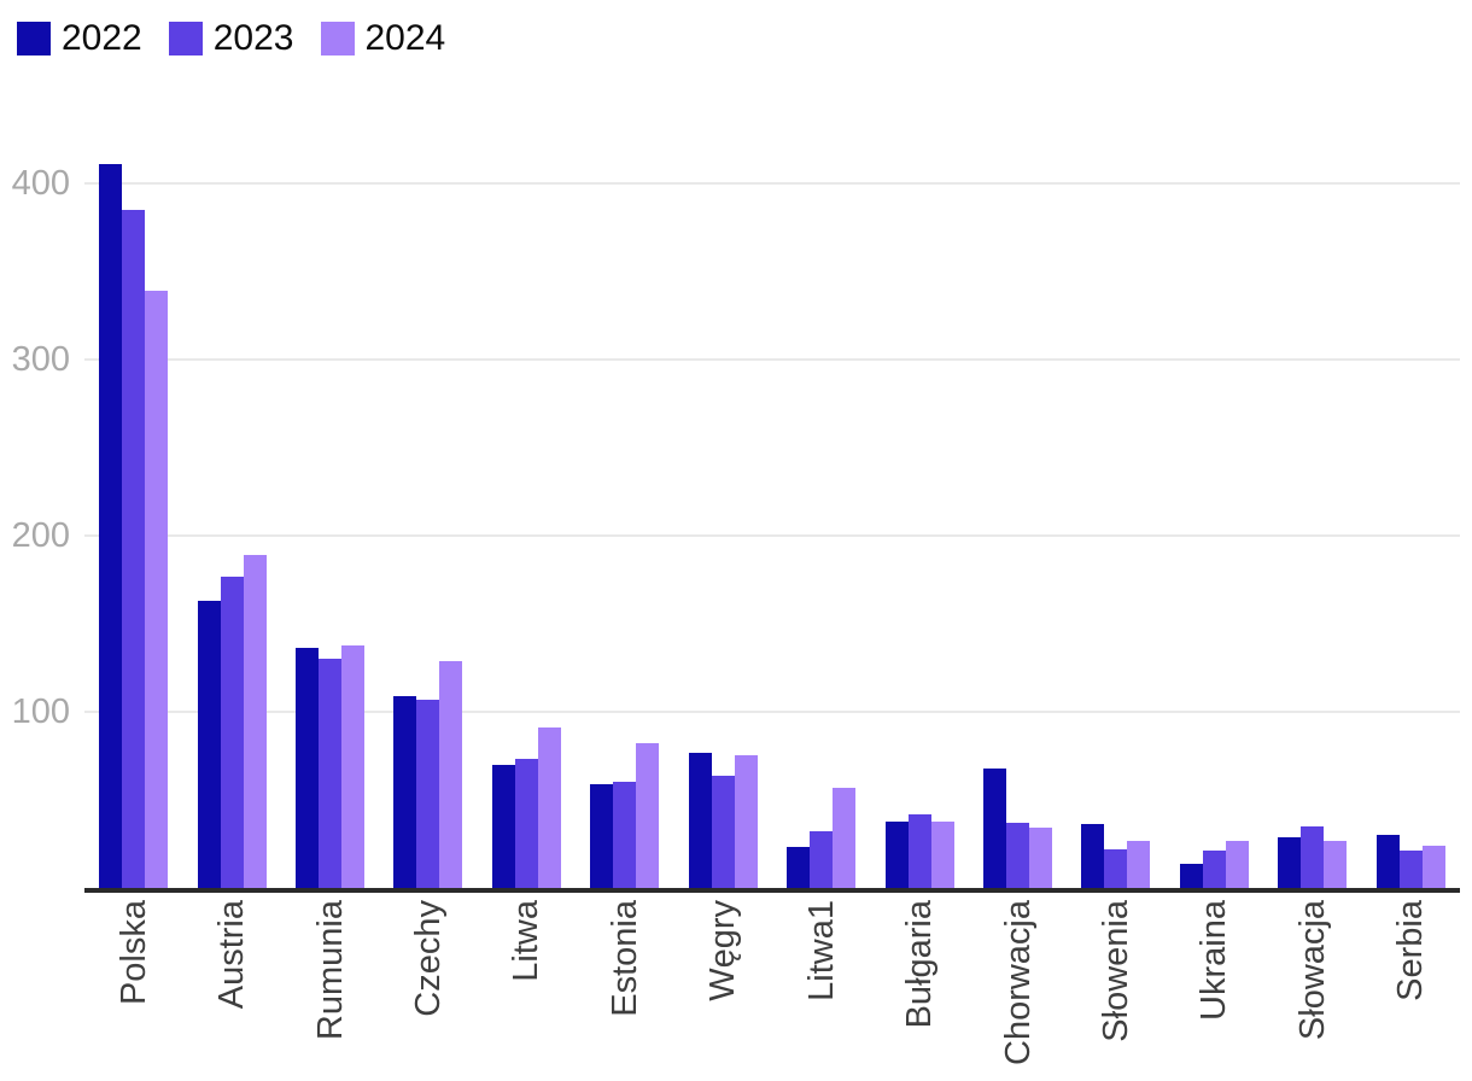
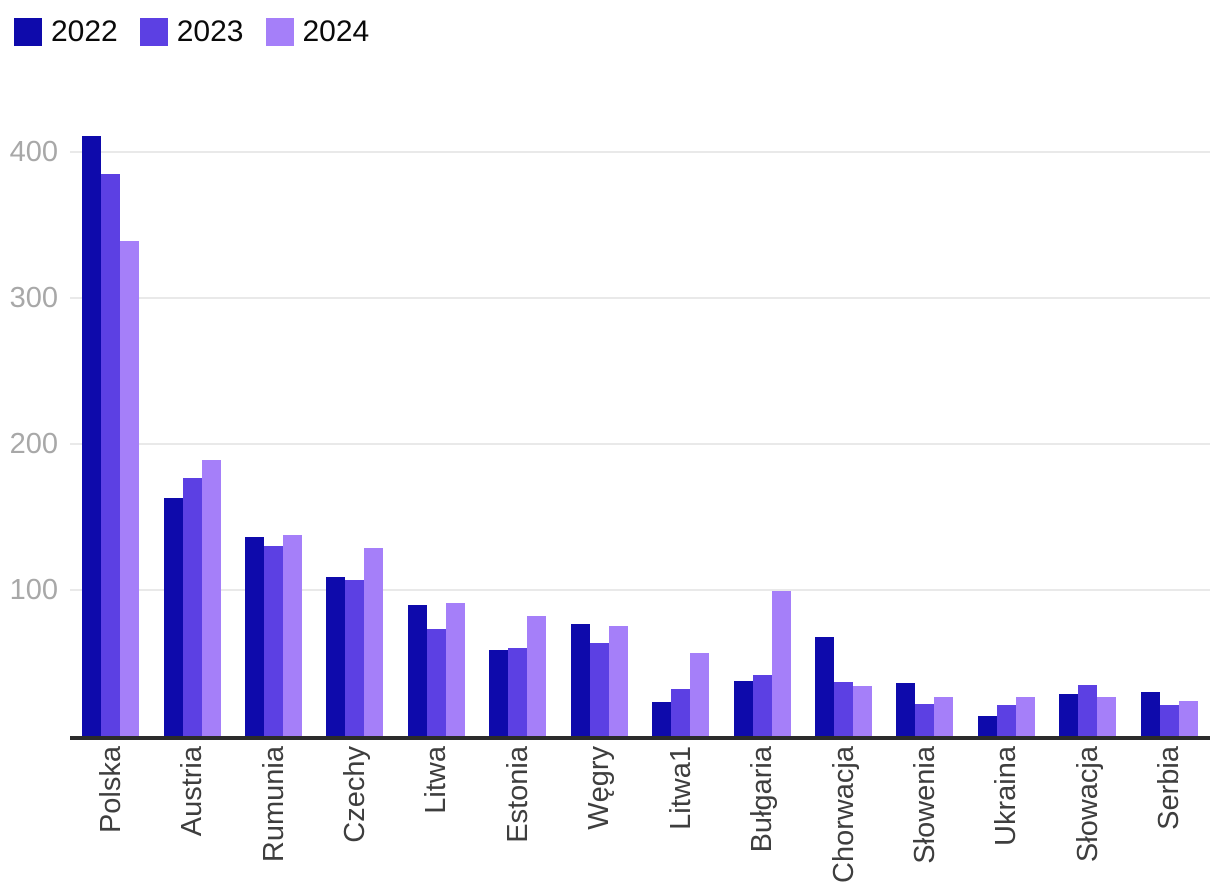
2022/Litwa: 70 -> 90
2024/Bułgaria: 38 -> 99
